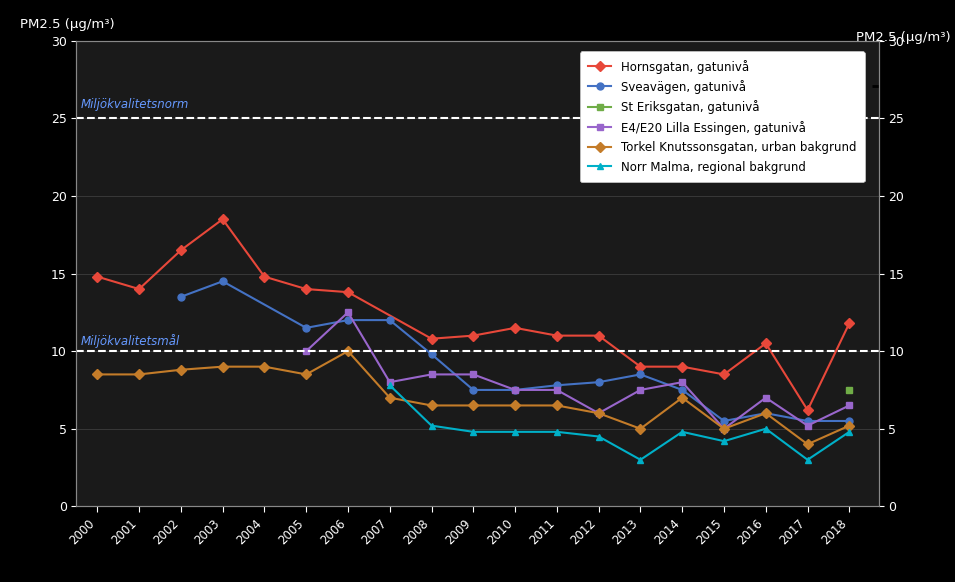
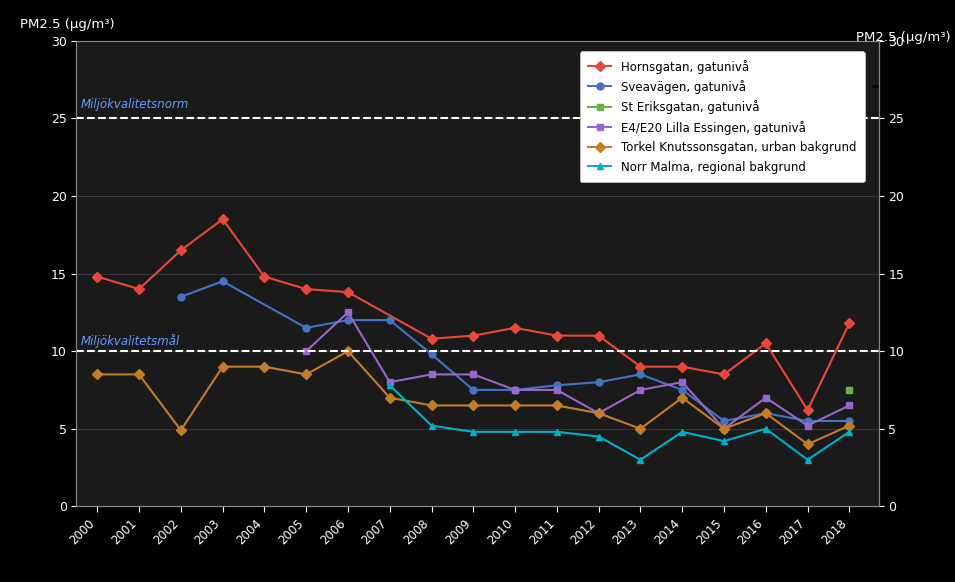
Torkel Knutssonsgatan, urban bakgrund/2002: 8.8 -> 4.9
